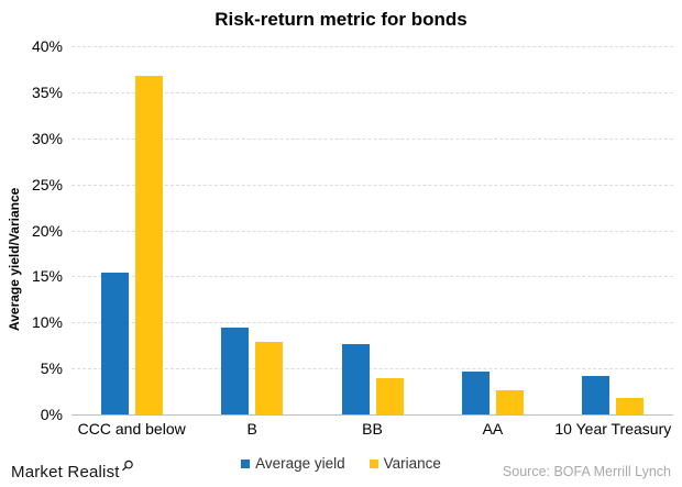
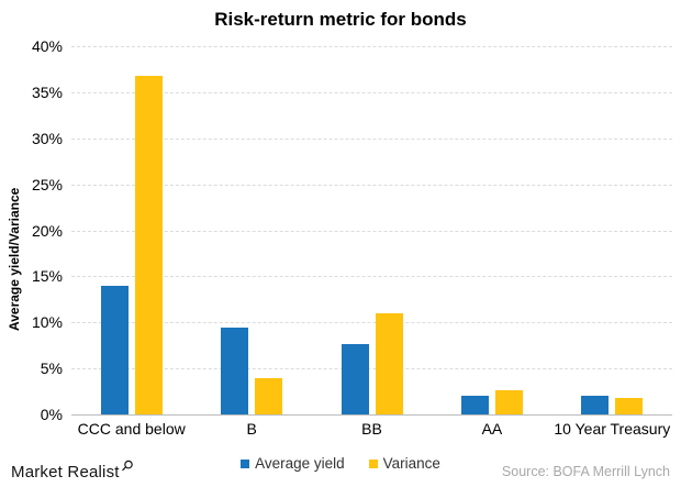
Average yield/CCC and below: 15% -> 14%
Variance/B: 8% -> 4%
Variance/BB: 4% -> 11%
Average yield/AA: 5% -> 2%
Average yield/10 Year Treasury: 4% -> 2%
